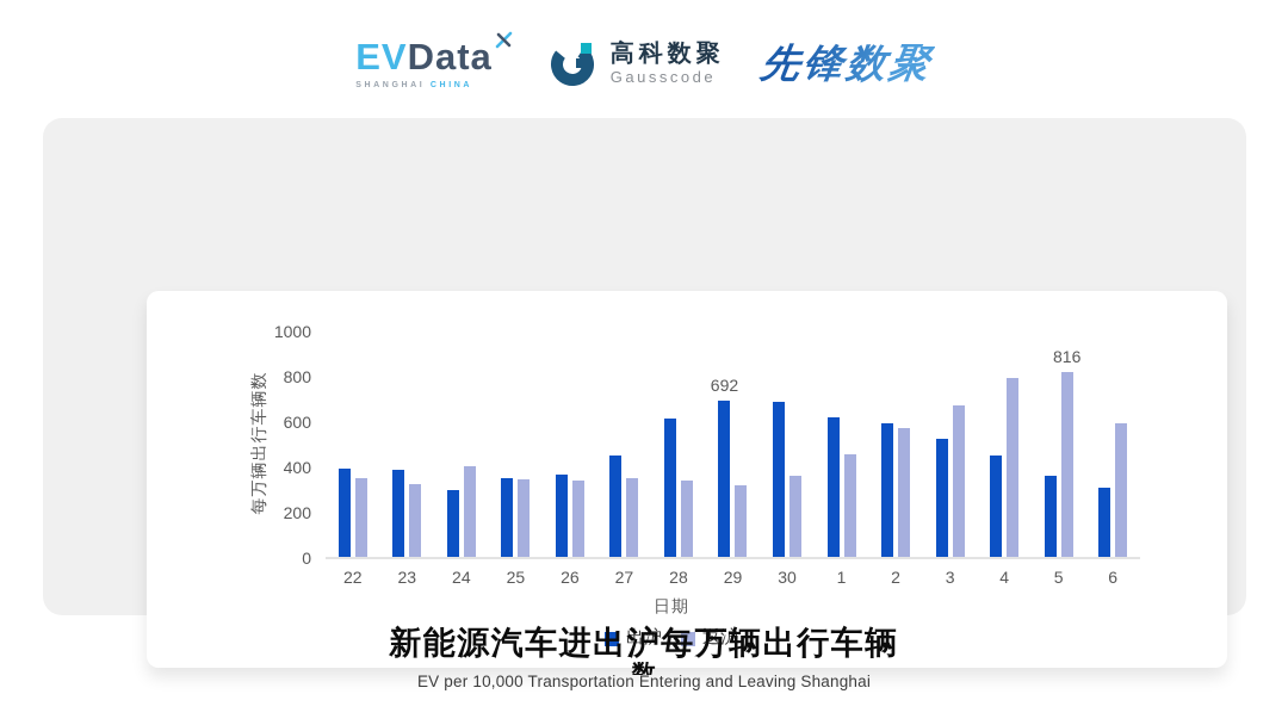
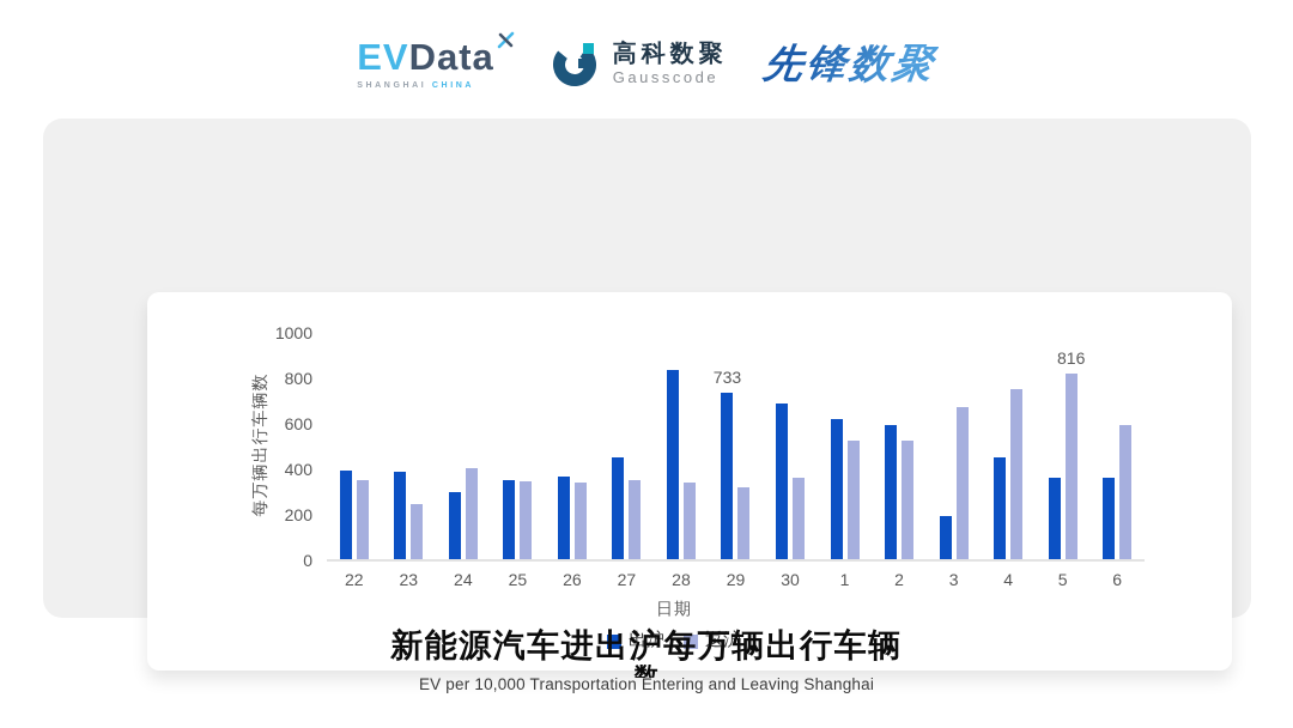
返沪/23: 320 -> 240
出沪/28: 610 -> 830
出沪/29: 692 -> 733
返沪/1: 460 -> 520
返沪/2: 570 -> 520
出沪/3: 520 -> 190
返沪/4: 790 -> 750
出沪/6: 300 -> 360
